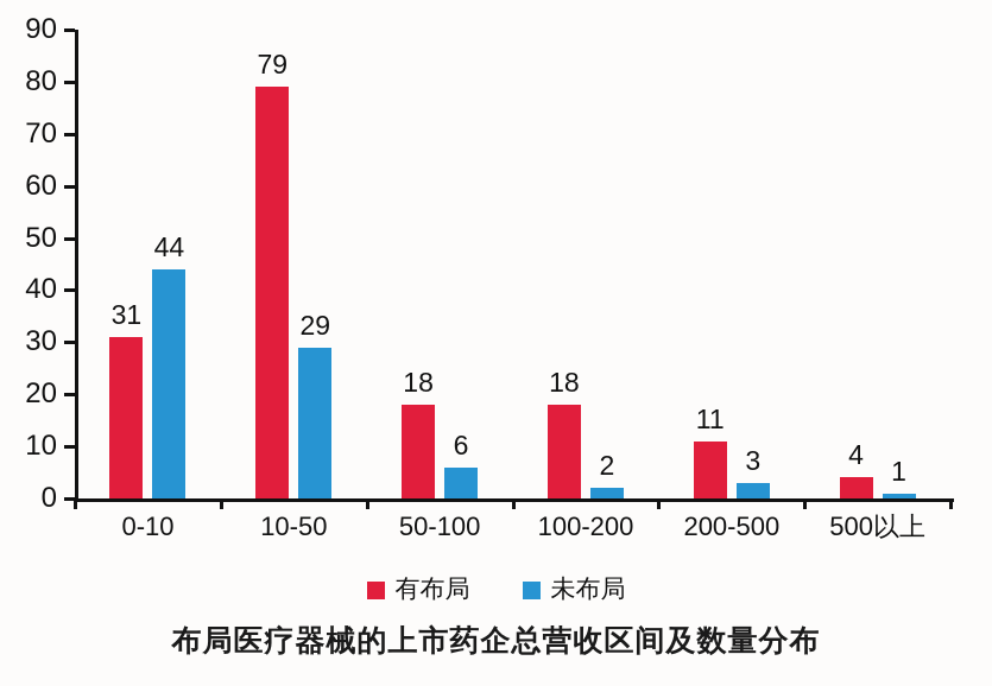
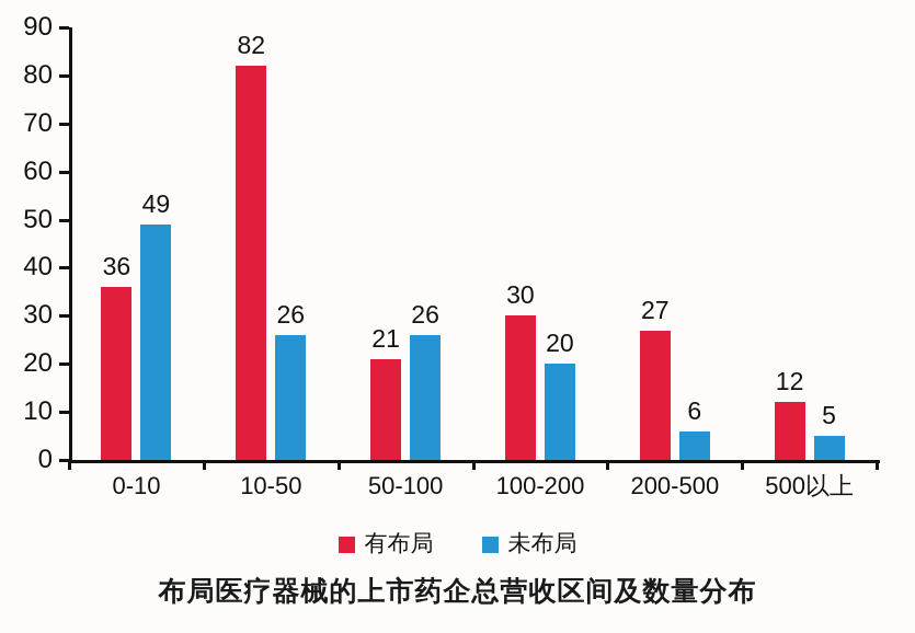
有布局/0-10: 31 -> 36
未布局/0-10: 44 -> 49
有布局/10-50: 79 -> 82
未布局/10-50: 29 -> 26
有布局/50-100: 18 -> 21
未布局/50-100: 6 -> 26
有布局/100-200: 18 -> 30
未布局/100-200: 2 -> 20
有布局/200-500: 11 -> 27
未布局/200-500: 3 -> 6
有布局/500以上: 4 -> 12
未布局/500以上: 1 -> 5
